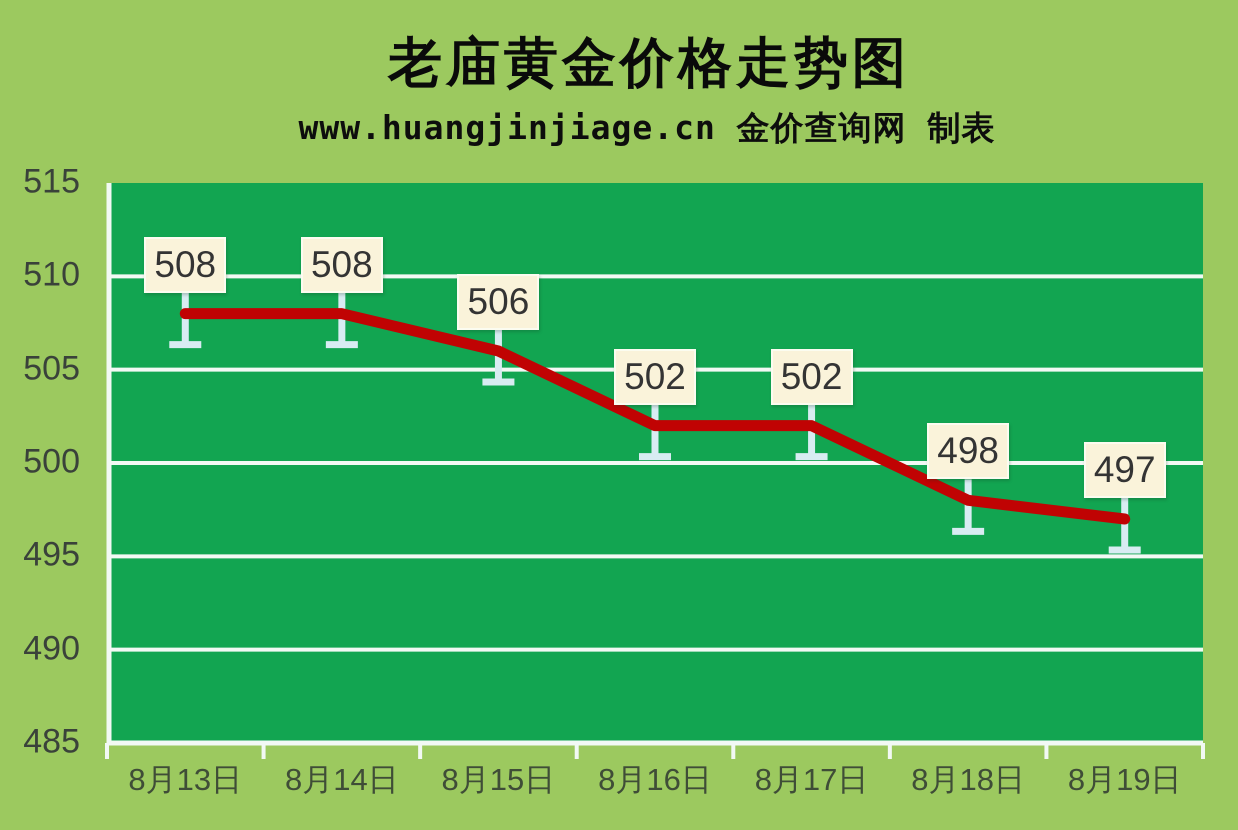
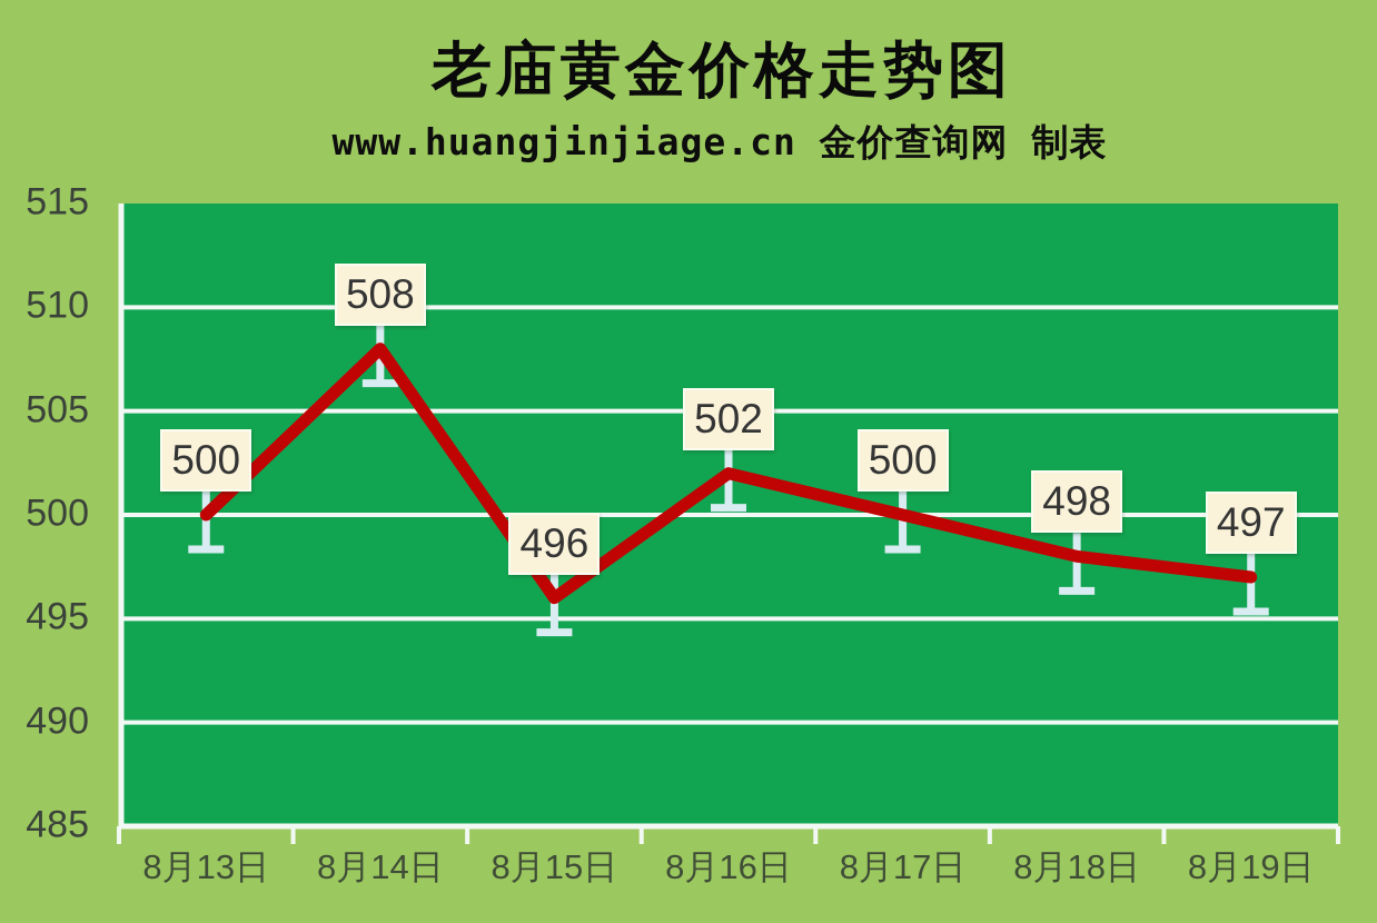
8月13日: 508 -> 500
8月15日: 506 -> 496
8月17日: 502 -> 500
